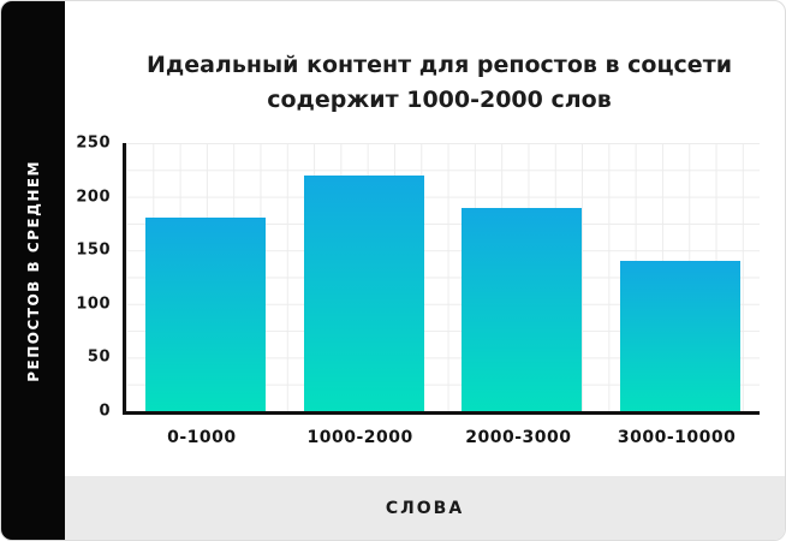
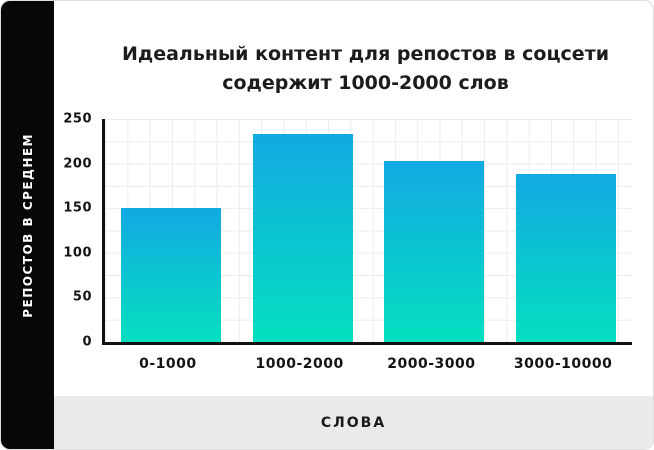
0-1000: 180 -> 150
1000-2000: 220 -> 230
2000-3000: 190 -> 200
3000-10000: 140 -> 190
